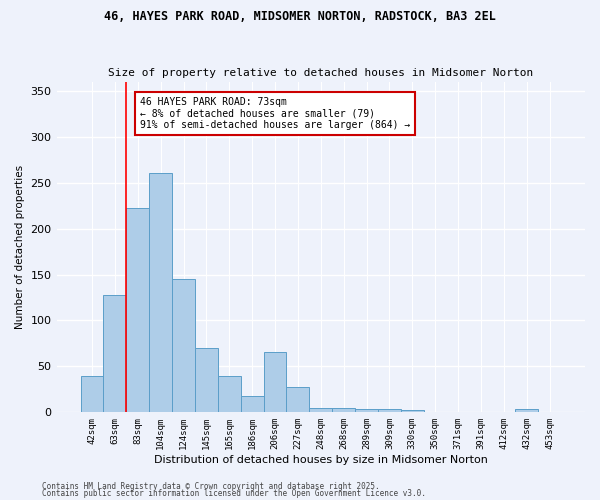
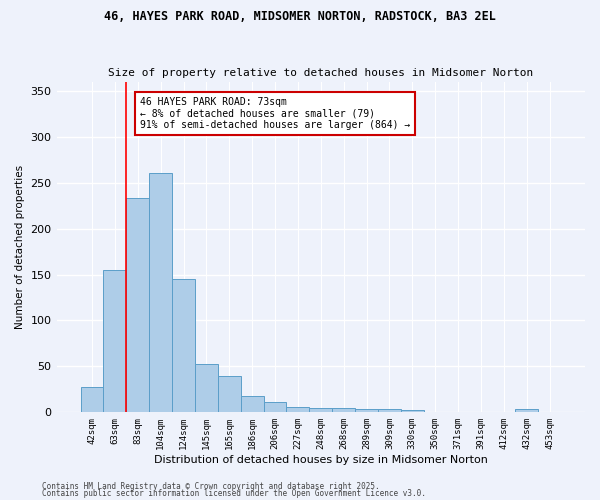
42sqm: 40 -> 28
63sqm: 128 -> 155
83sqm: 222 -> 233
145sqm: 70 -> 53
206sqm: 66 -> 11
227sqm: 28 -> 6
